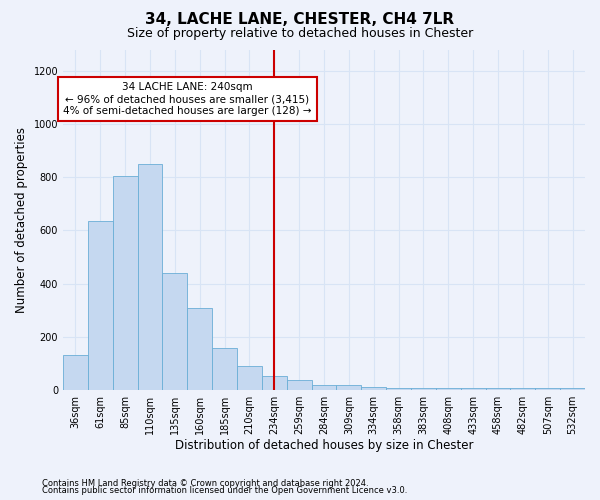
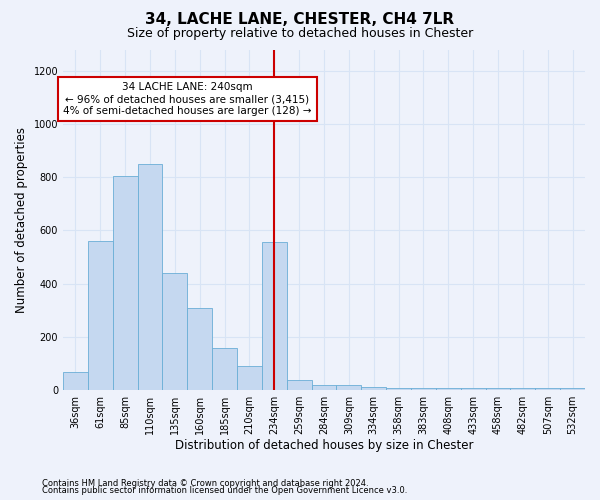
36sqm: 130 -> 65
61sqm: 637 -> 560
234sqm: 50 -> 555
